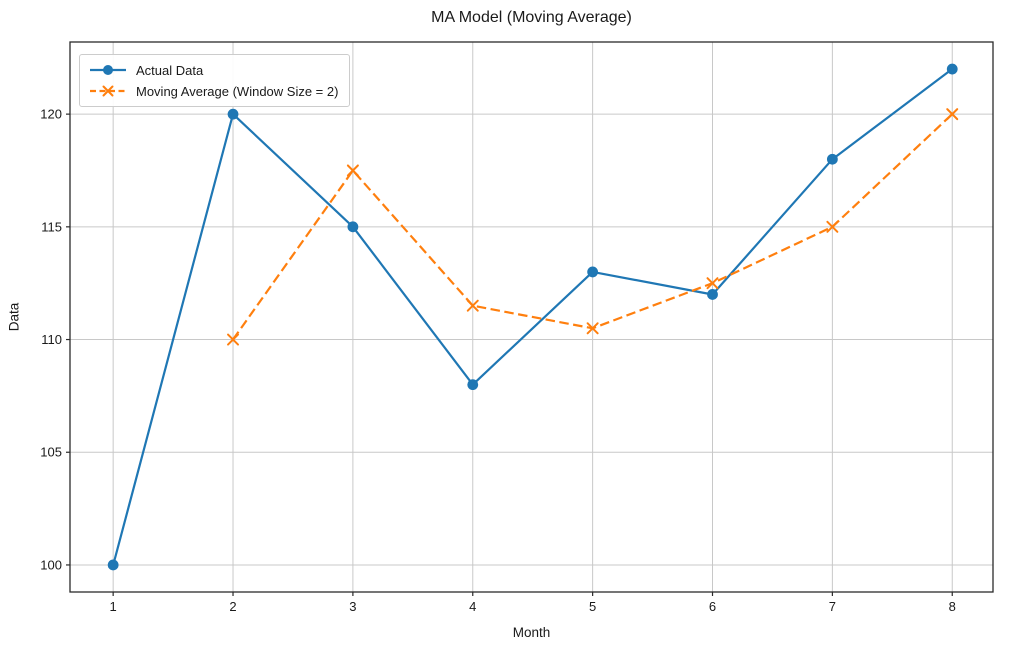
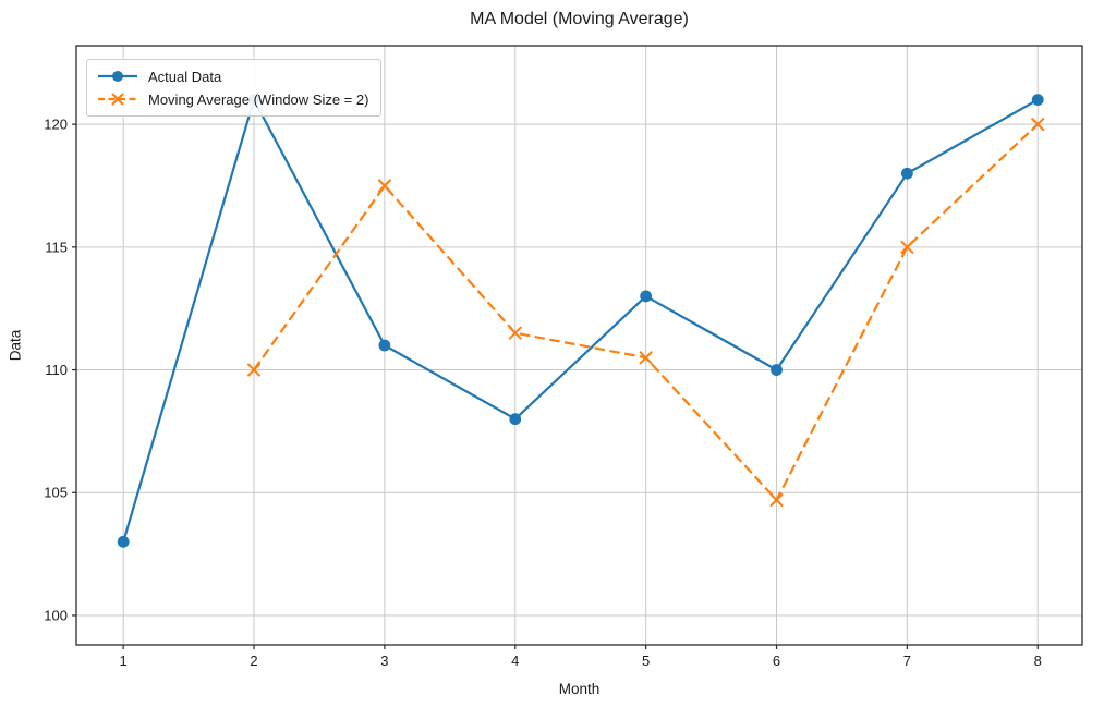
Actual Data/1: 100 -> 103
Actual Data/2: 120 -> 121
Actual Data/3: 115 -> 111
Actual Data/6: 112 -> 110
Moving Average (Window Size = 2)/6: 112.5 -> 104.7
Actual Data/8: 122 -> 121
